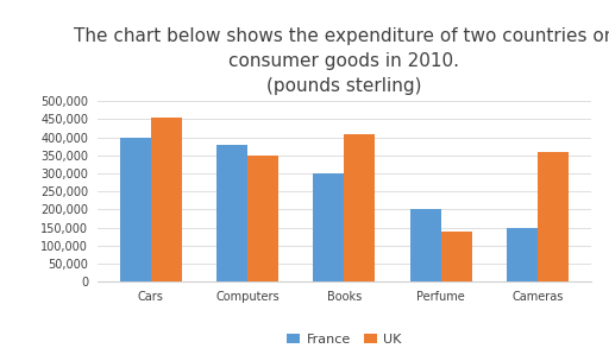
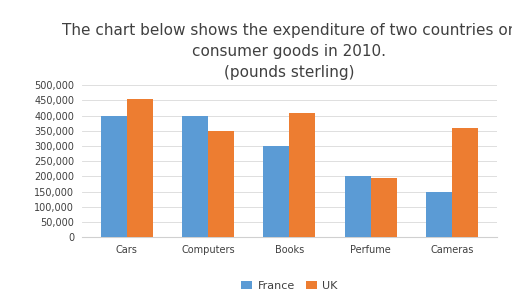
France/Computers: 380,000 -> 400,000
UK/Perfume: 140,000 -> 195,000
